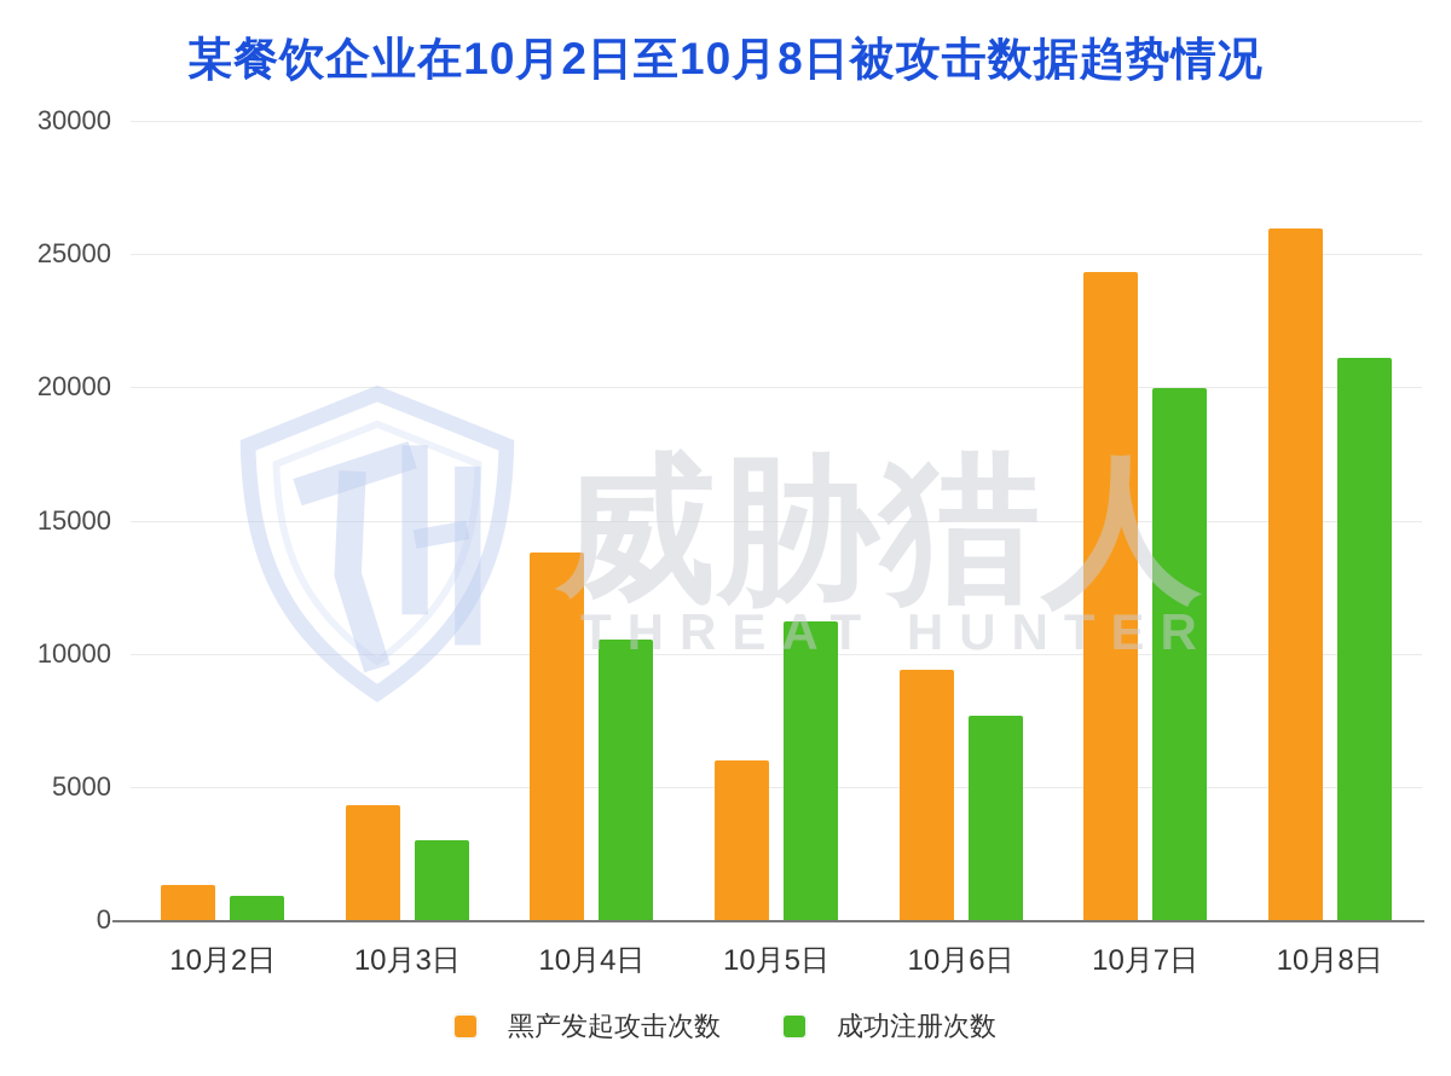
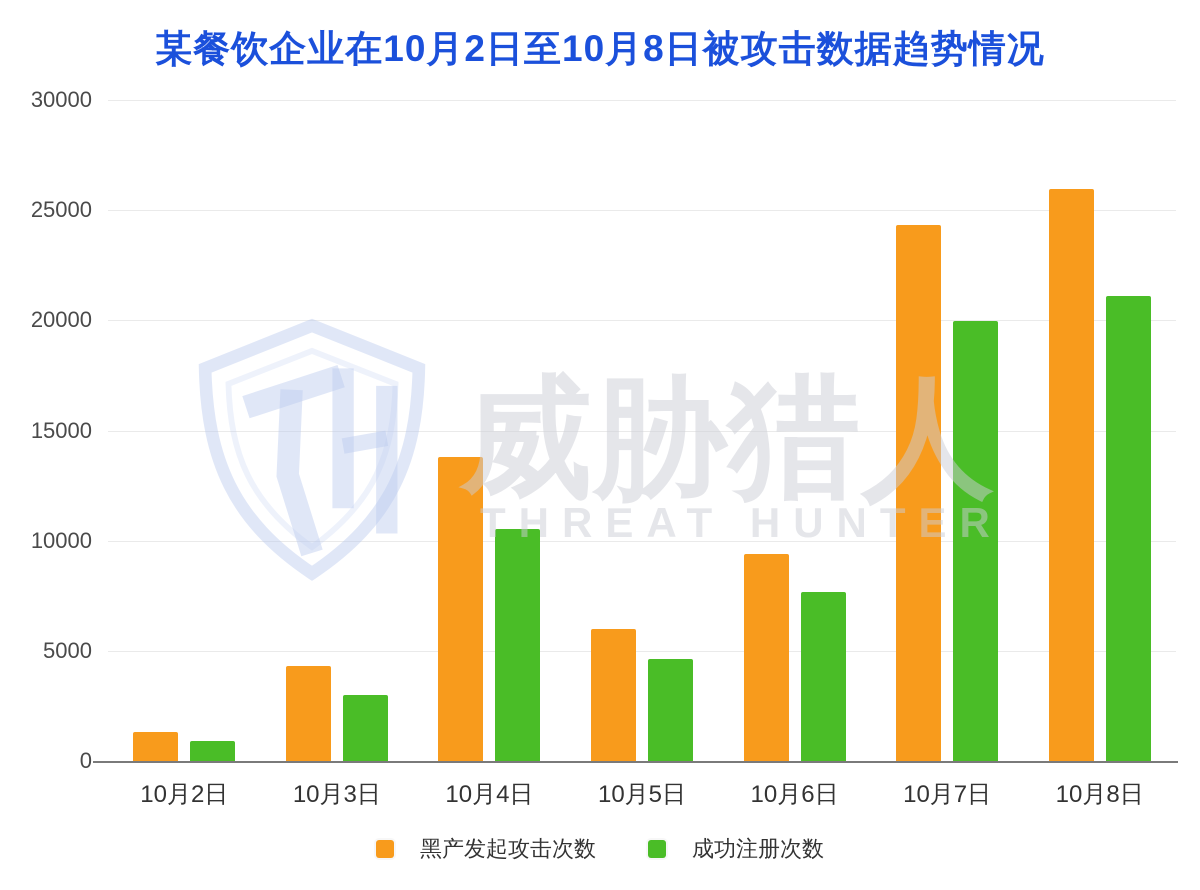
成功注册次数/10月5日: 11200 -> 4600
